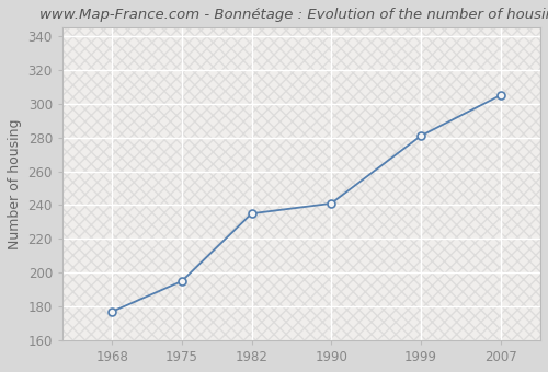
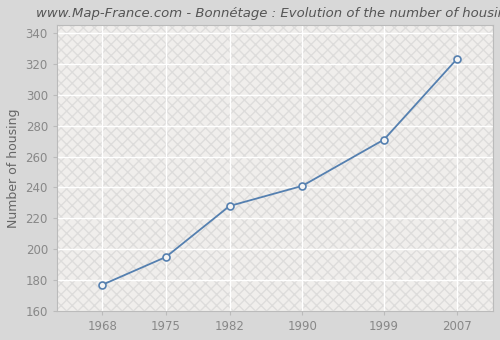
1982: 235 -> 228
1999: 281 -> 271
2007: 305 -> 323
